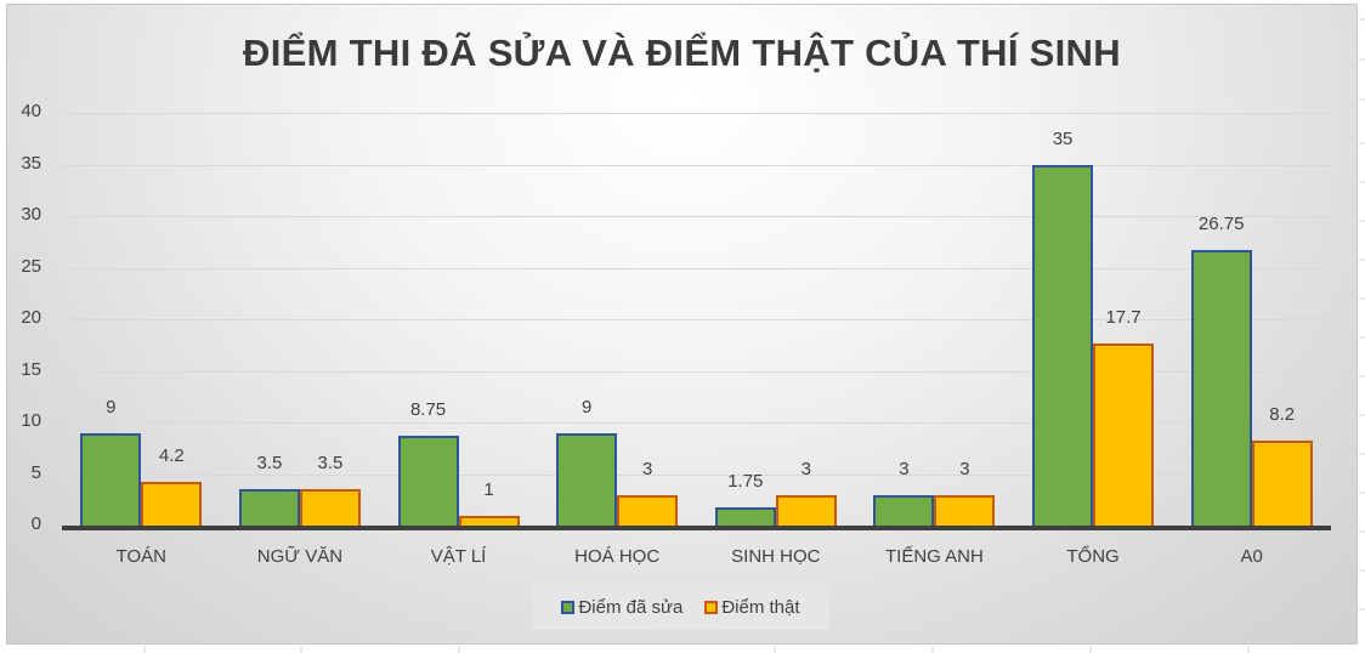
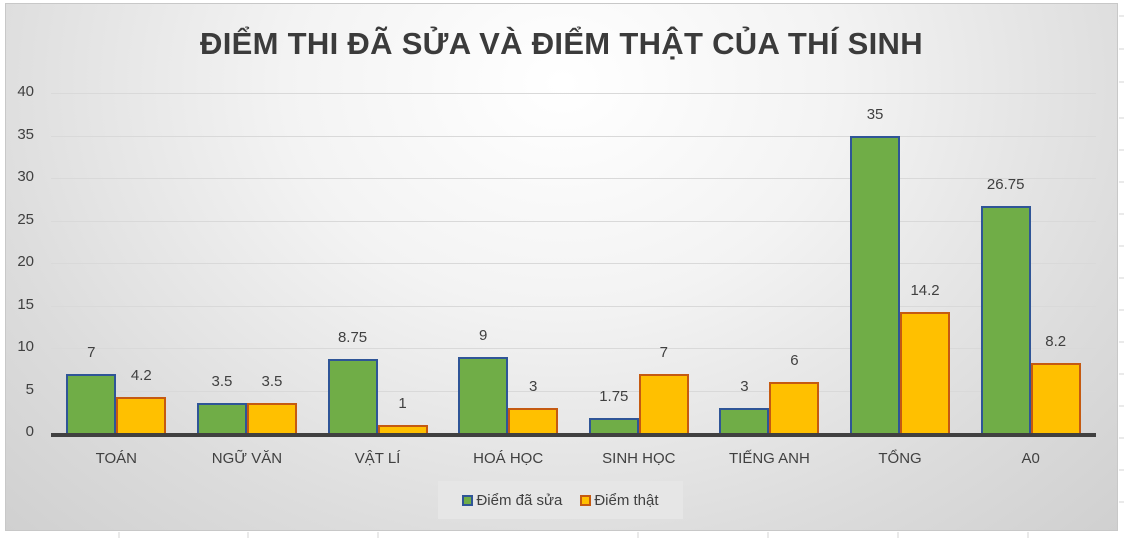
Điểm đã sửa/TOÁN: 9 -> 7
Điểm thật/SINH HỌC: 3 -> 7
Điểm thật/TIẾNG ANH: 3 -> 6
Điểm thật/TỔNG: 17.7 -> 14.2
